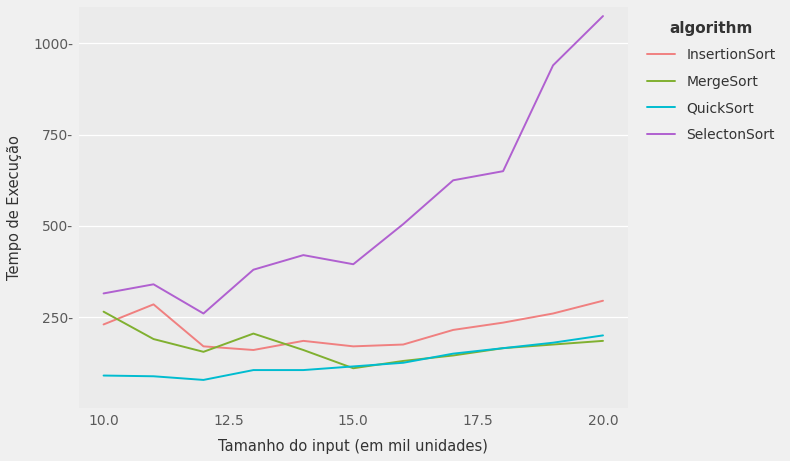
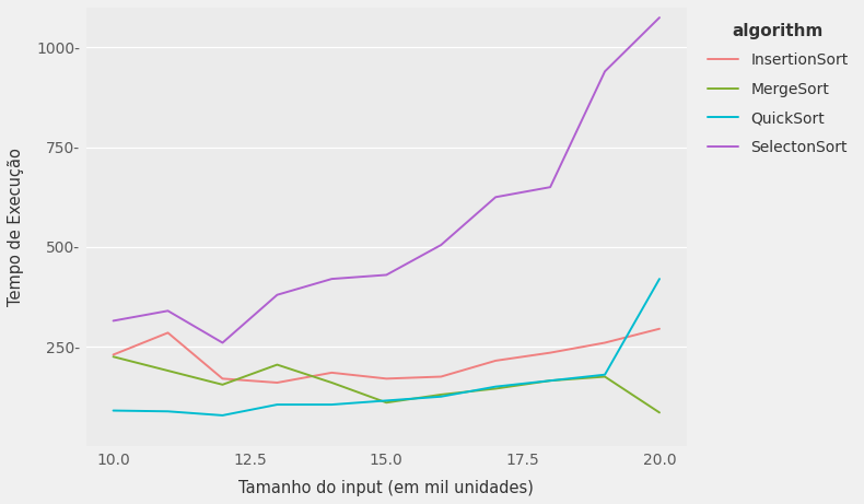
MergeSort/10.0: 265- -> 225-
SelectonSort/15.0: 395- -> 430-
MergeSort/20.0: 185- -> 85-
QuickSort/20.0: 200- -> 420-
